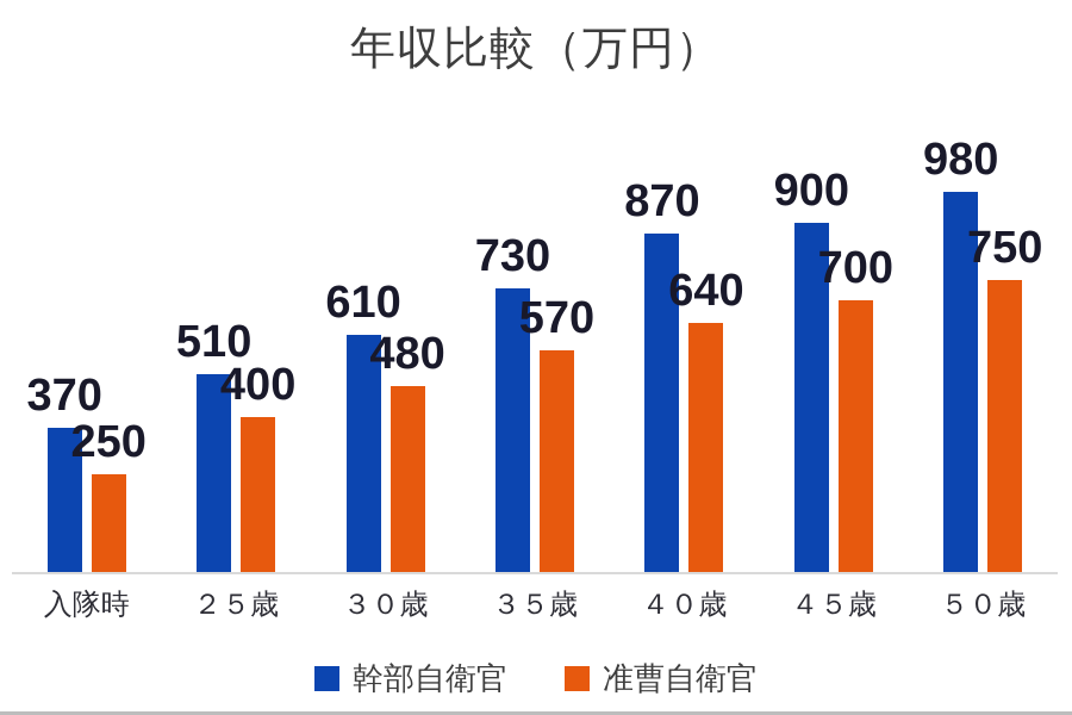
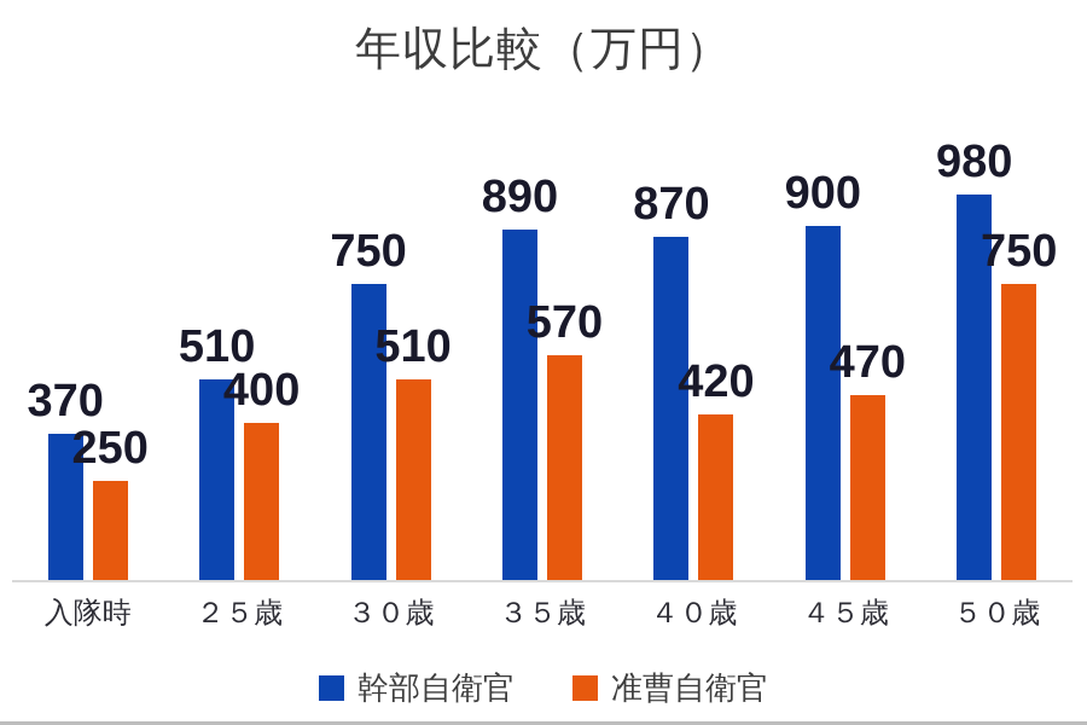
幹部自衛官/３０歳: 610 -> 750
准曹自衛官/３０歳: 480 -> 510
幹部自衛官/３５歳: 730 -> 890
准曹自衛官/４０歳: 640 -> 420
准曹自衛官/４５歳: 700 -> 470
